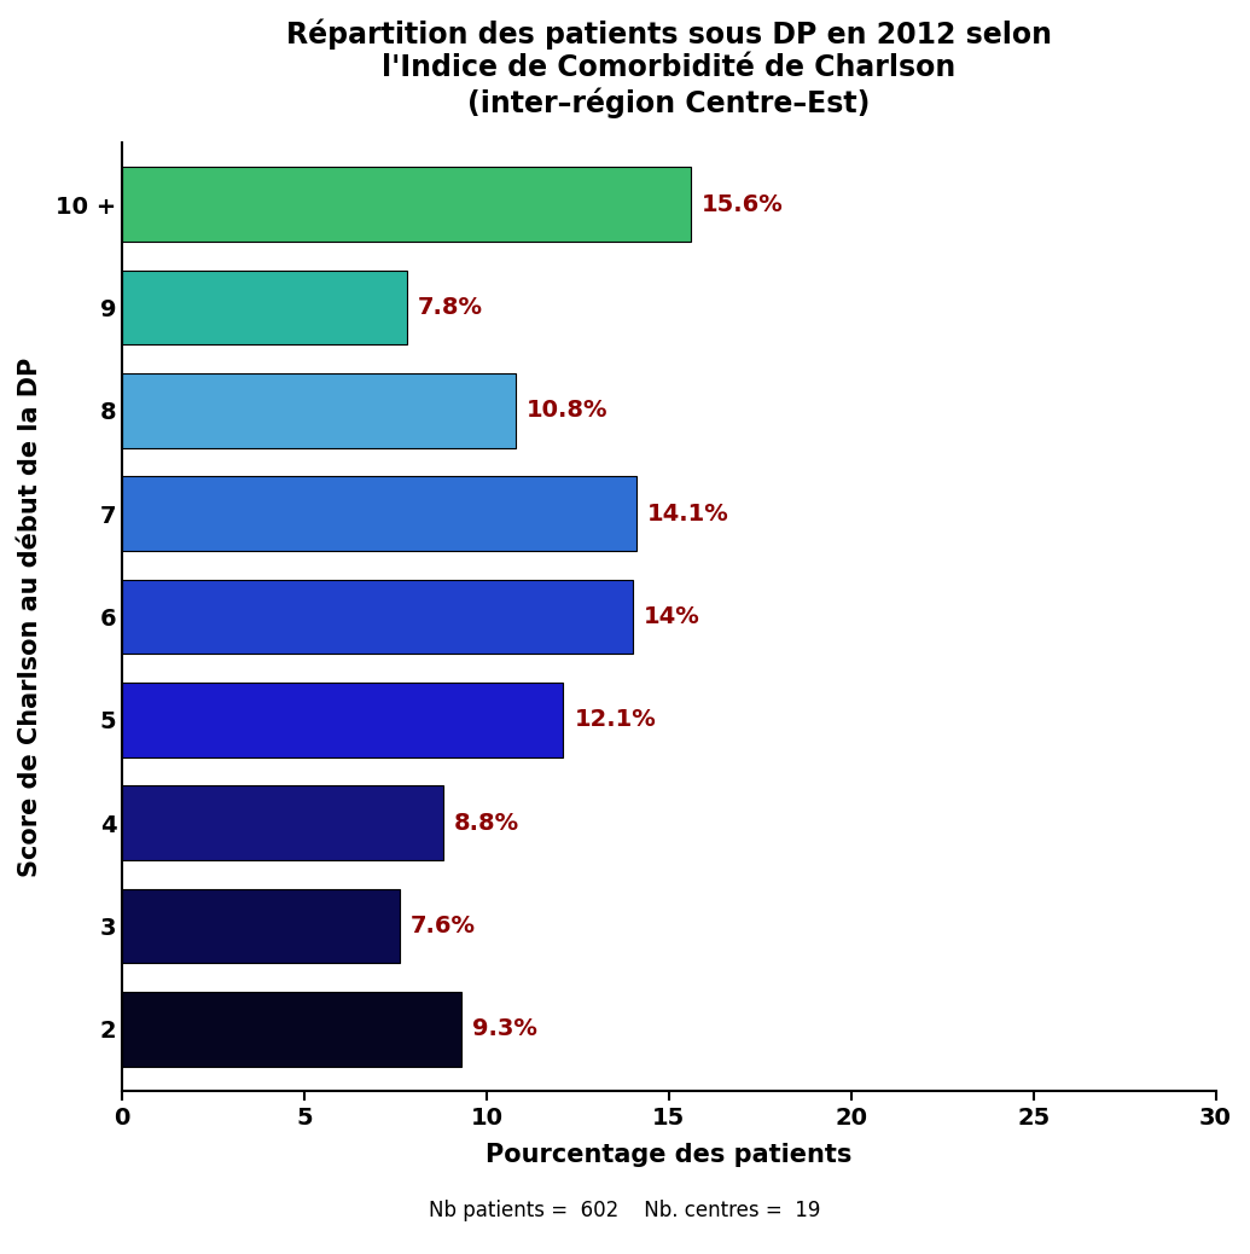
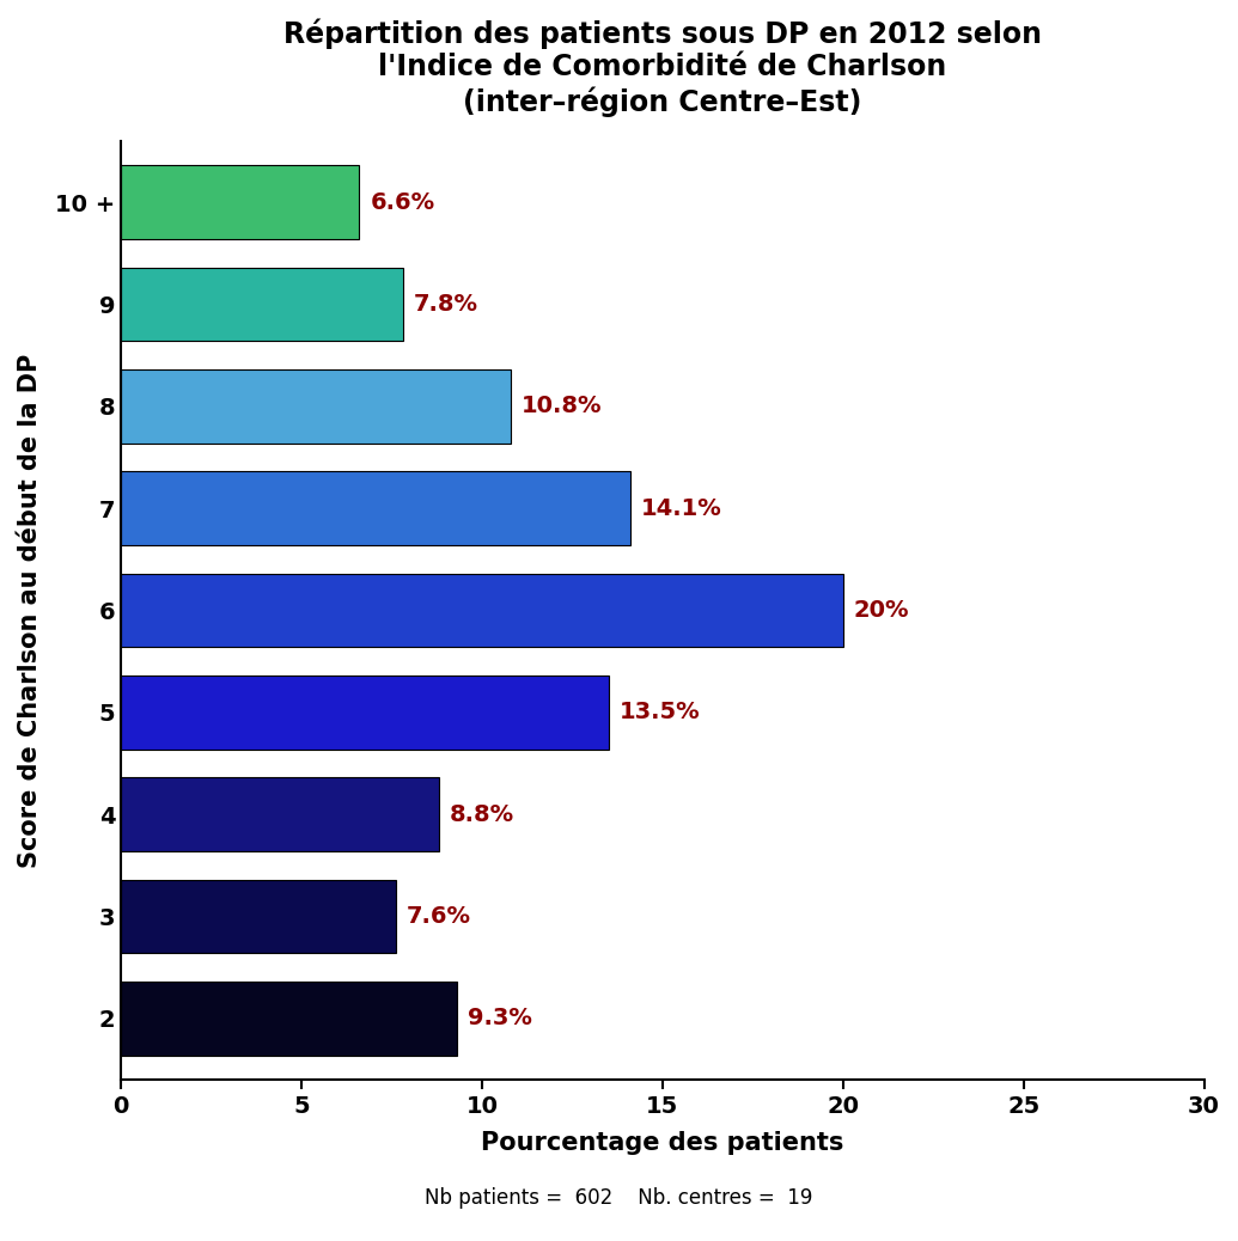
10 +: 15.6% -> 6.6%
6: 14% -> 20%
5: 12.1% -> 13.5%
